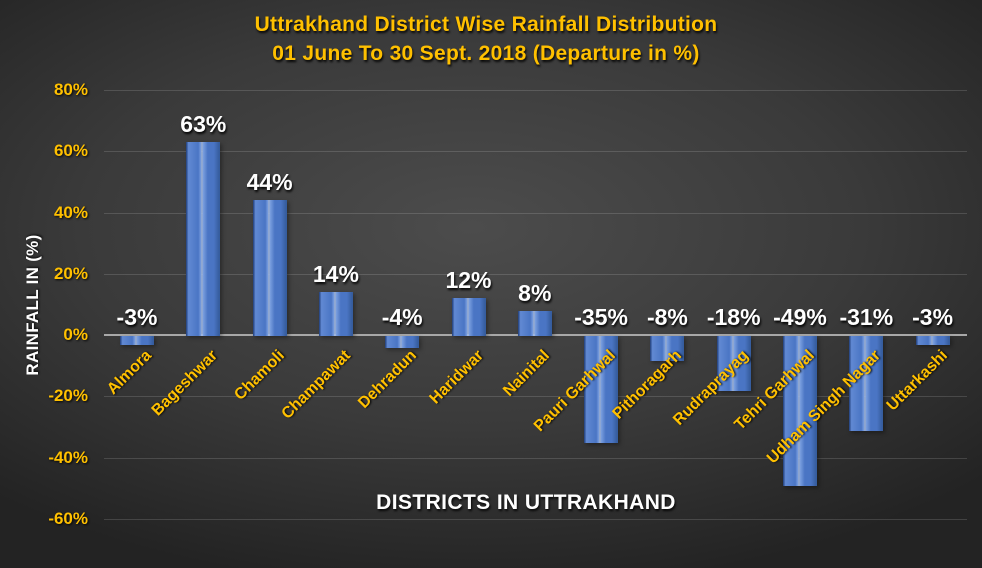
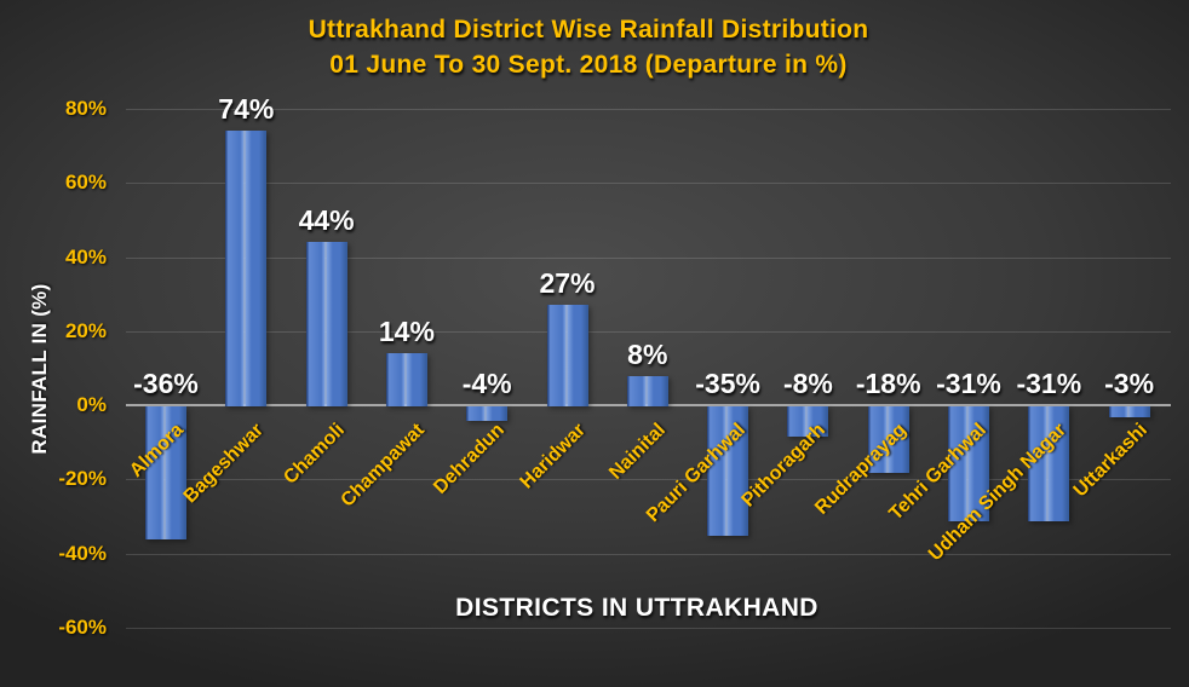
Almora: -3% -> -36%
Bageshwar: 63% -> 74%
Haridwar: 12% -> 27%
Tehri Garhwal: -49% -> -31%
